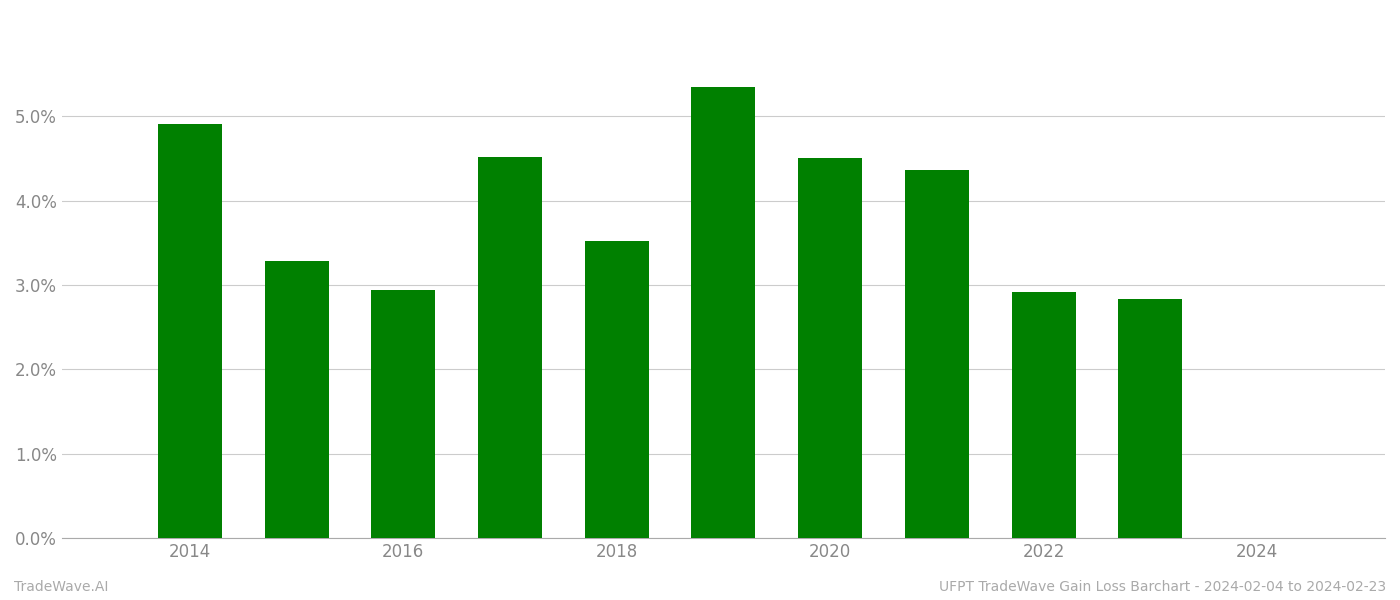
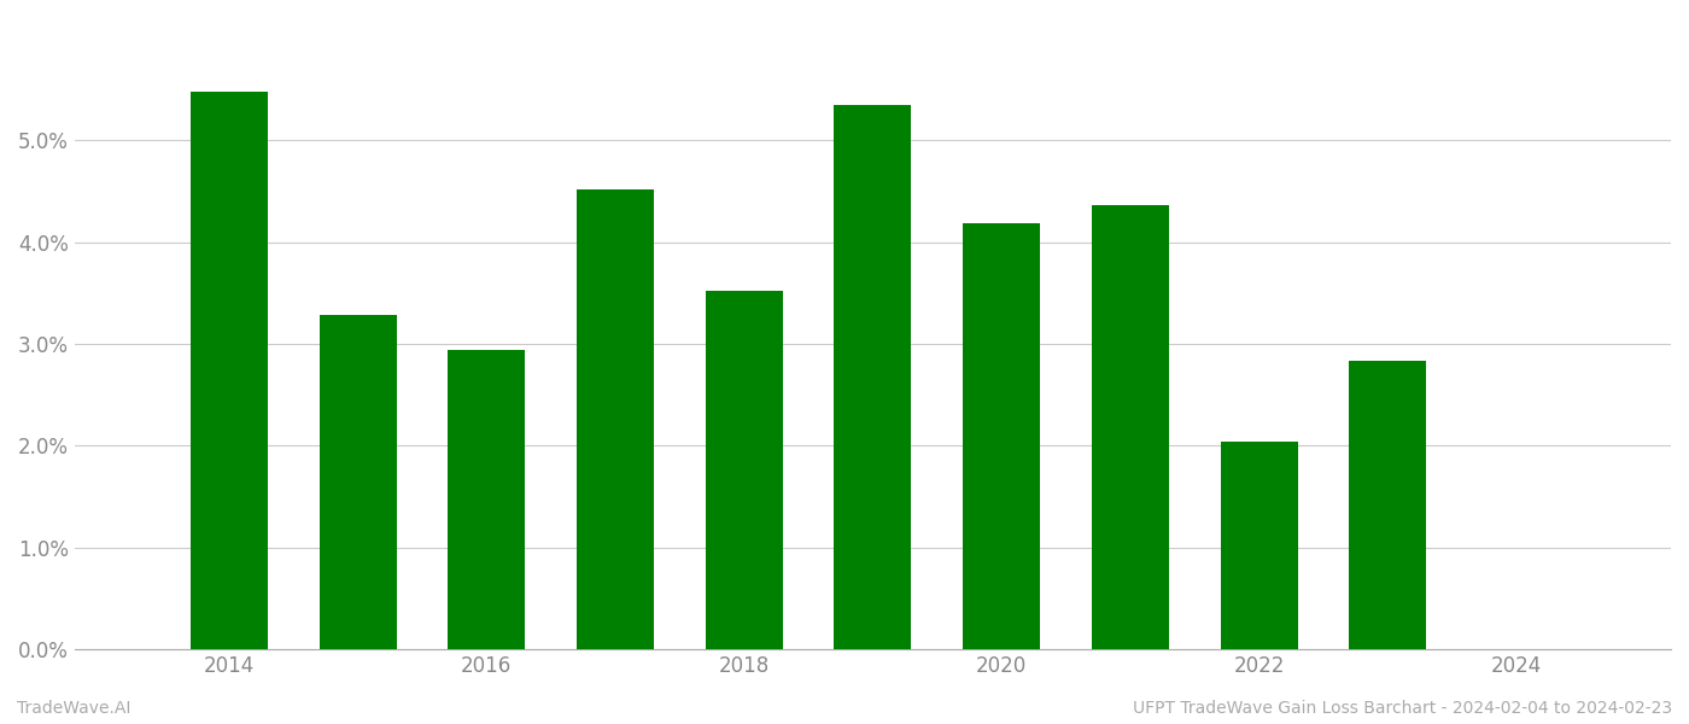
2014: 4.91% -> 5.48%
2020: 4.50% -> 4.18%
2022: 2.92% -> 2.04%
